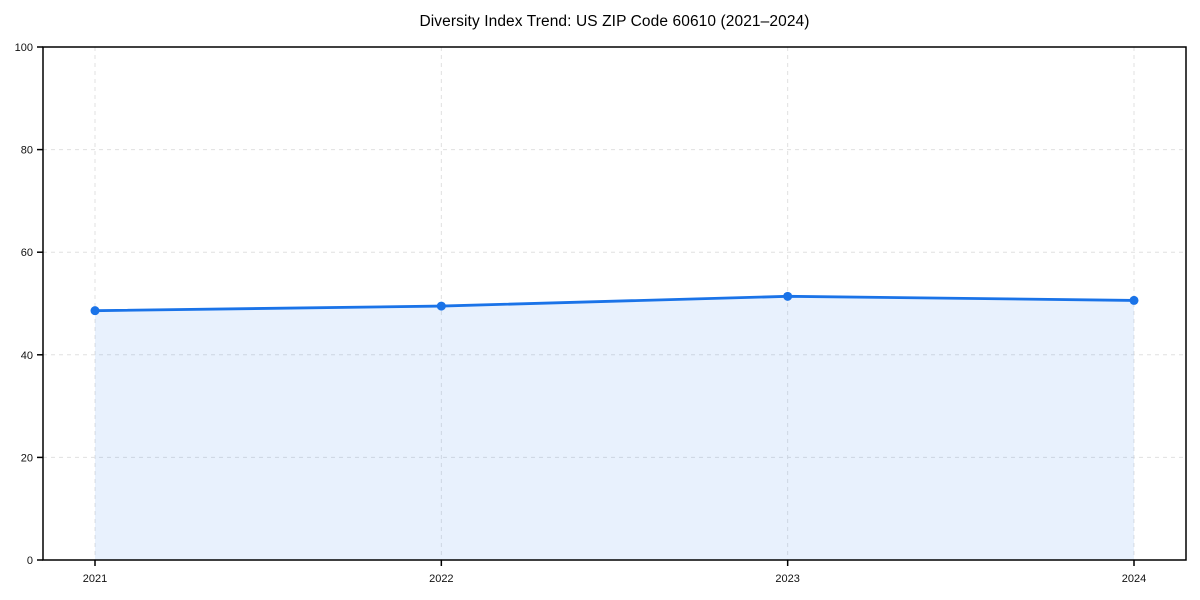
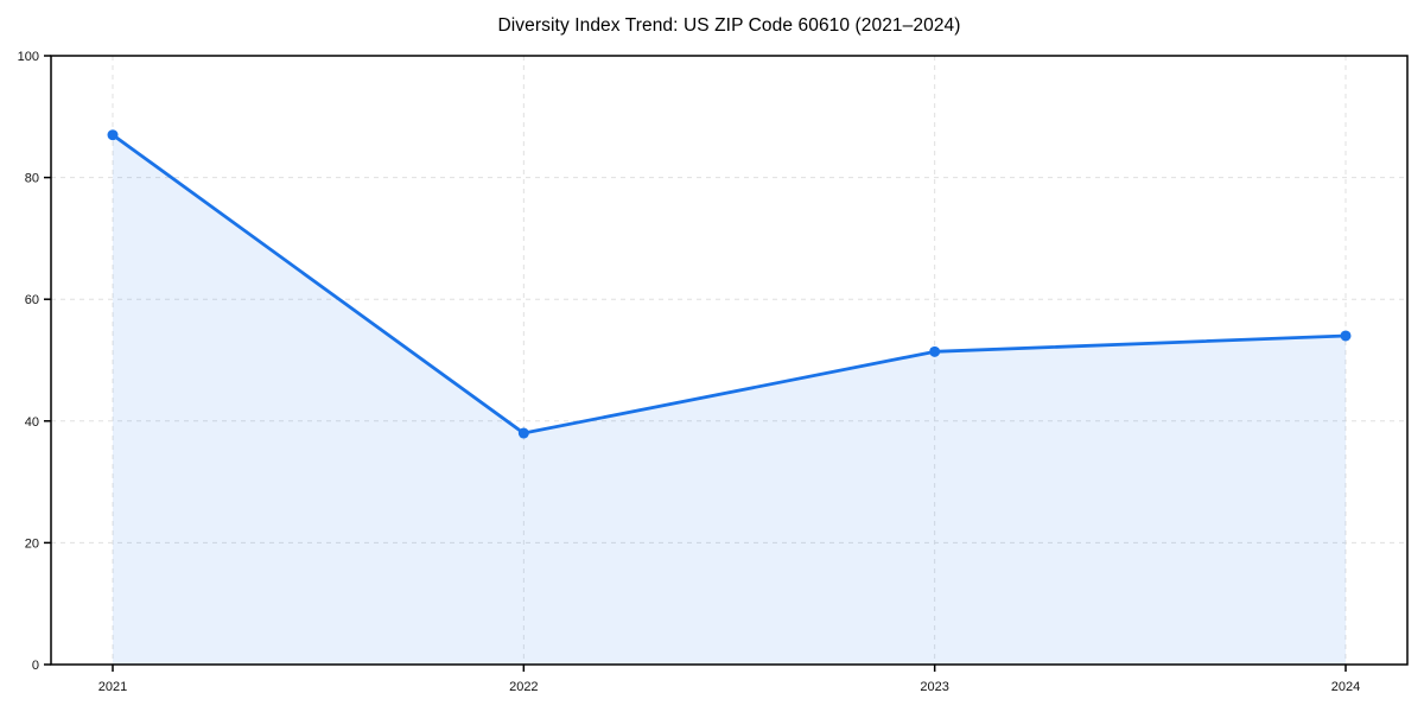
2021: 49 -> 87
2022: 50 -> 38
2024: 51 -> 54
